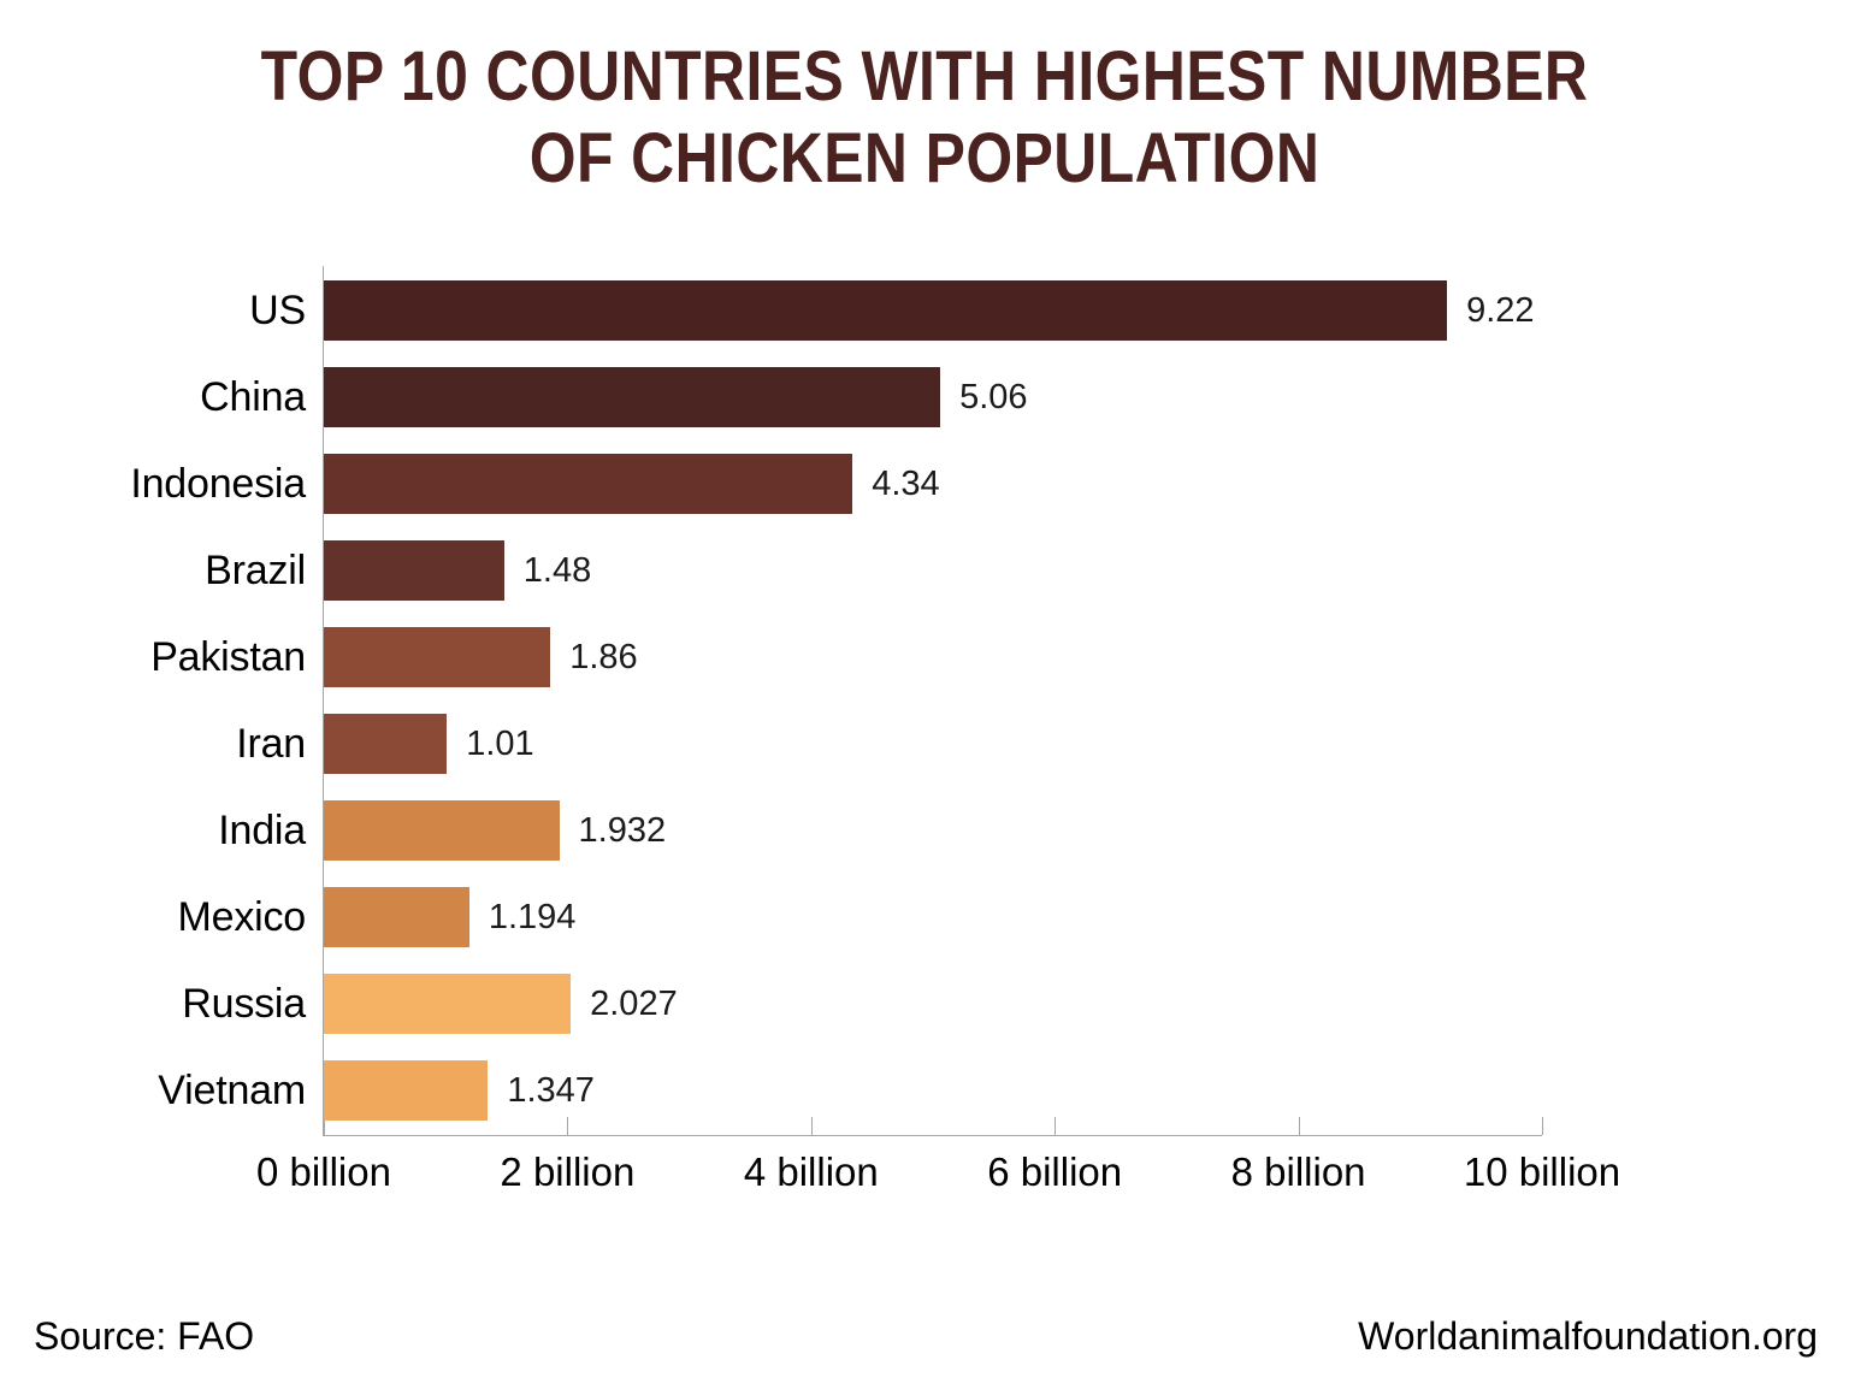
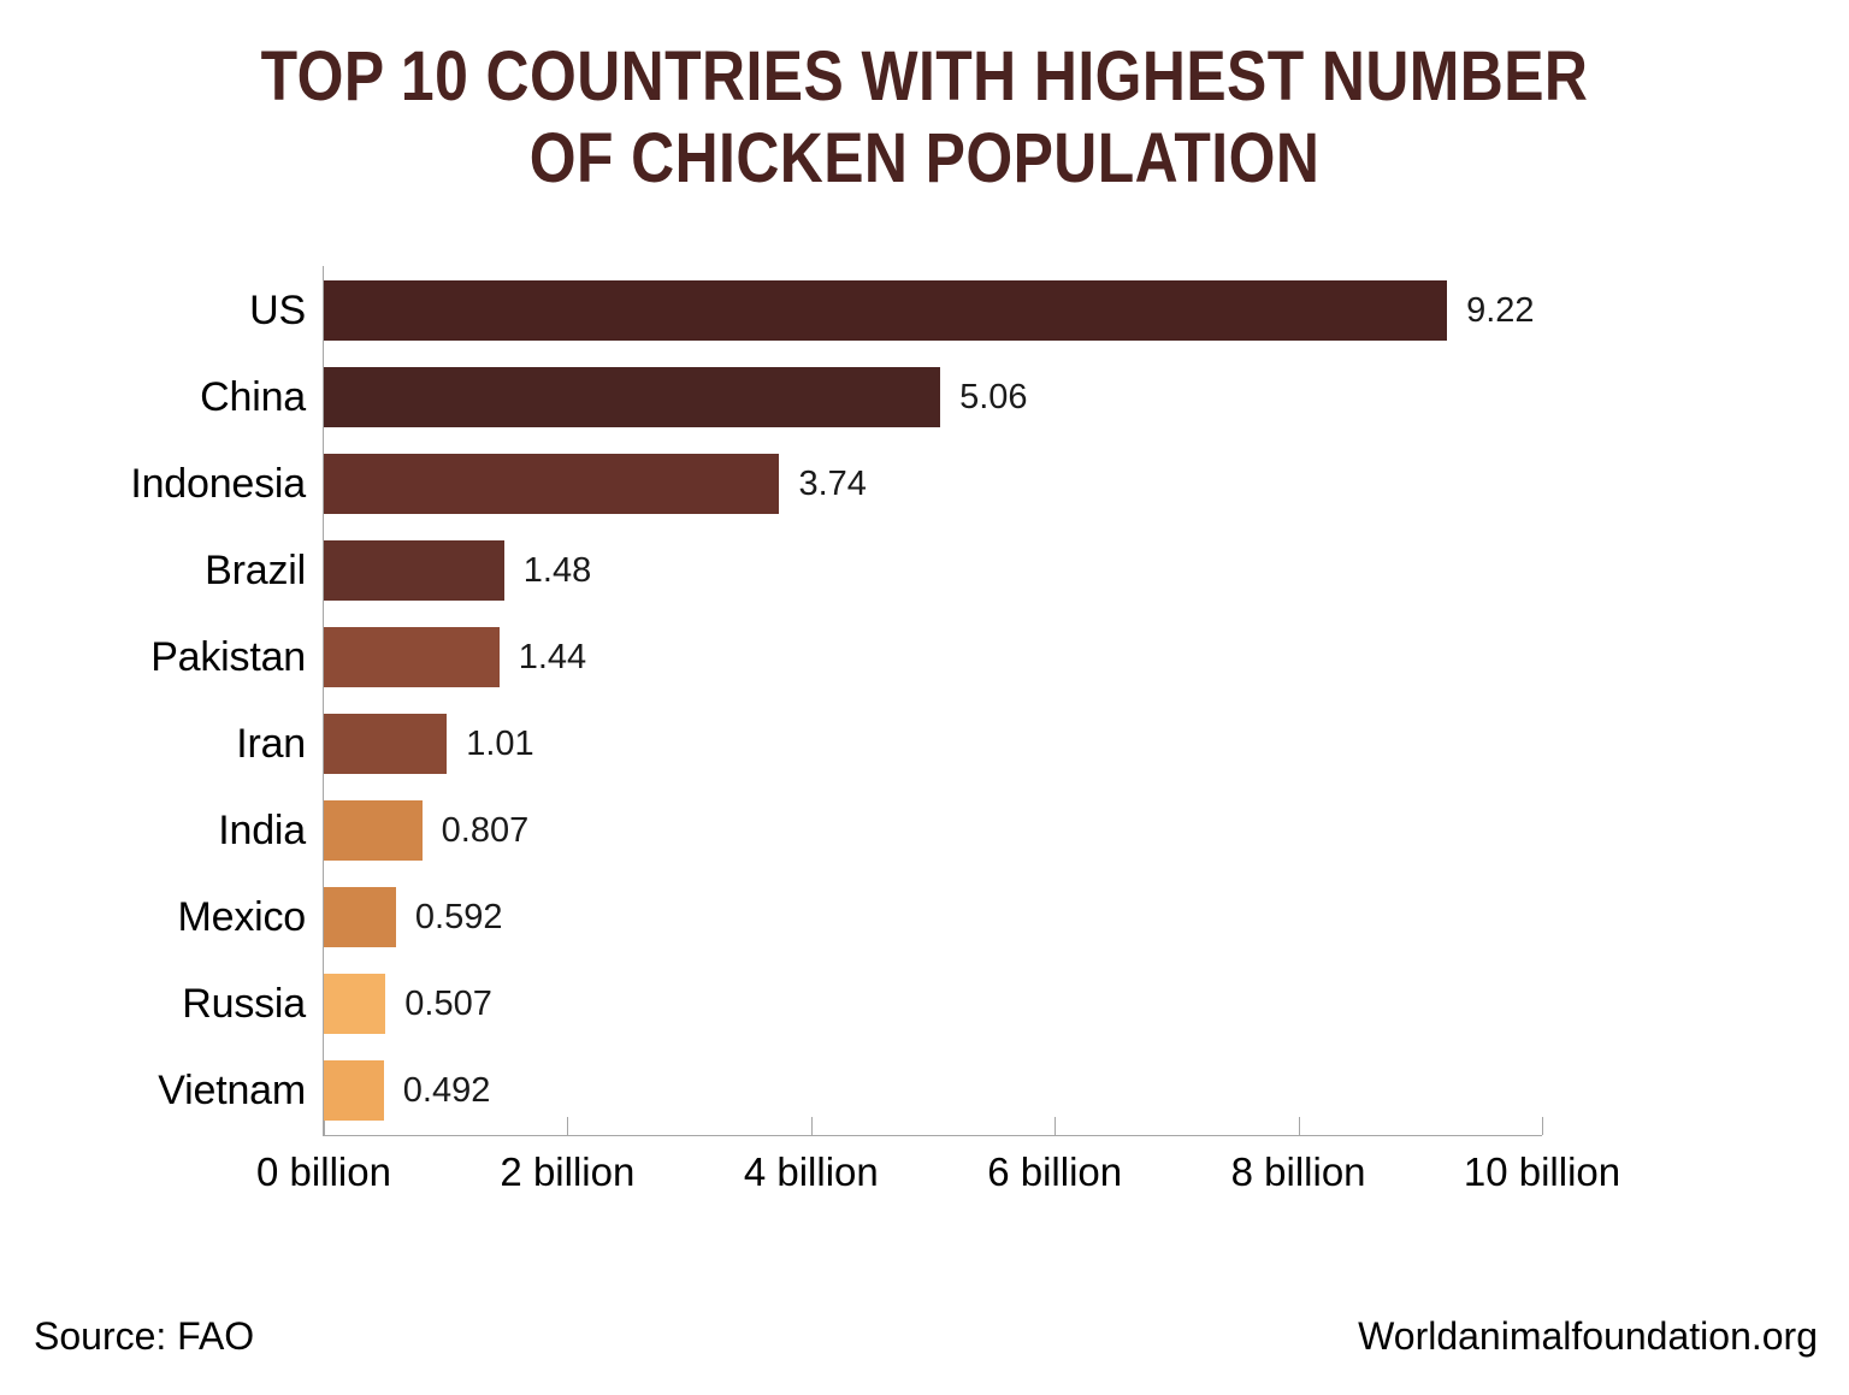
Indonesia: 4.34 -> 3.74
Pakistan: 1.86 -> 1.44
India: 1.932 -> 0.807
Mexico: 1.194 -> 0.592
Russia: 2.027 -> 0.507
Vietnam: 1.347 -> 0.492
